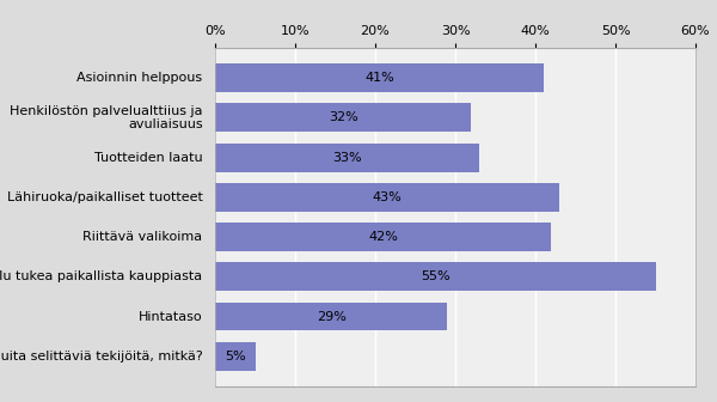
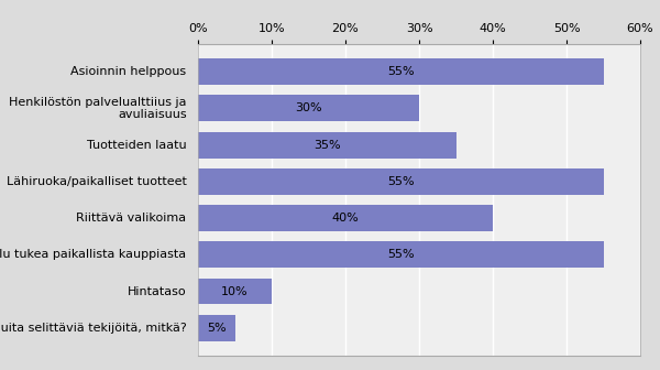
Asioinnin helppous: 41% -> 55%
Henkilöstön palvelualttiius ja avuliaisuus: 32% -> 30%
Tuotteiden laatu: 33% -> 35%
Lähiruoka/paikalliset tuotteet: 43% -> 55%
Riittävä valikoima: 42% -> 40%
Hintataso: 29% -> 10%
